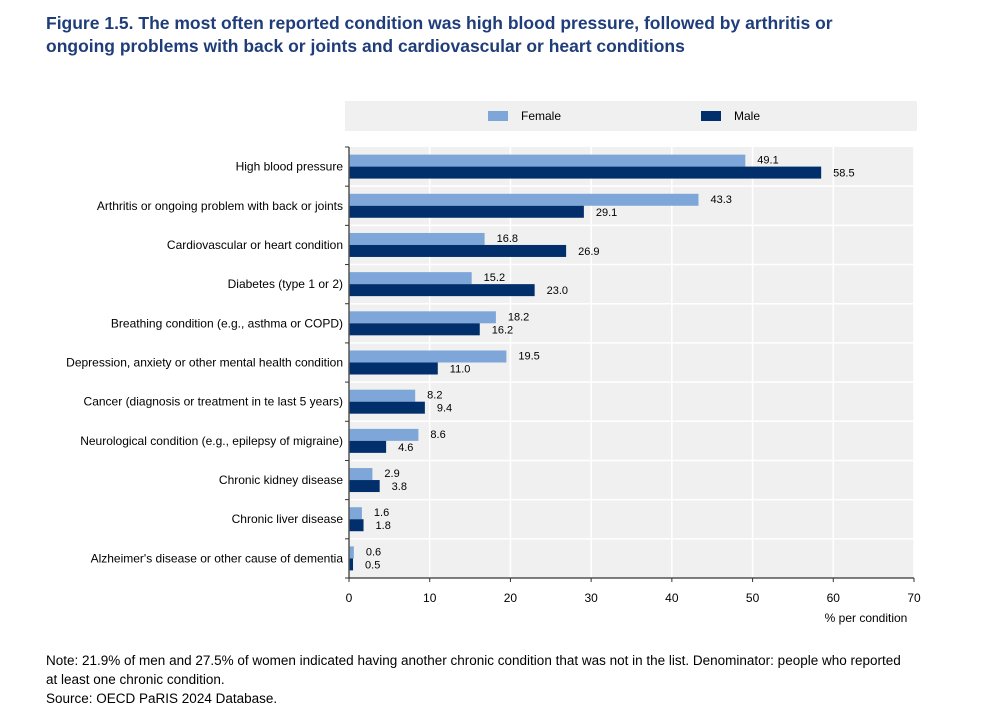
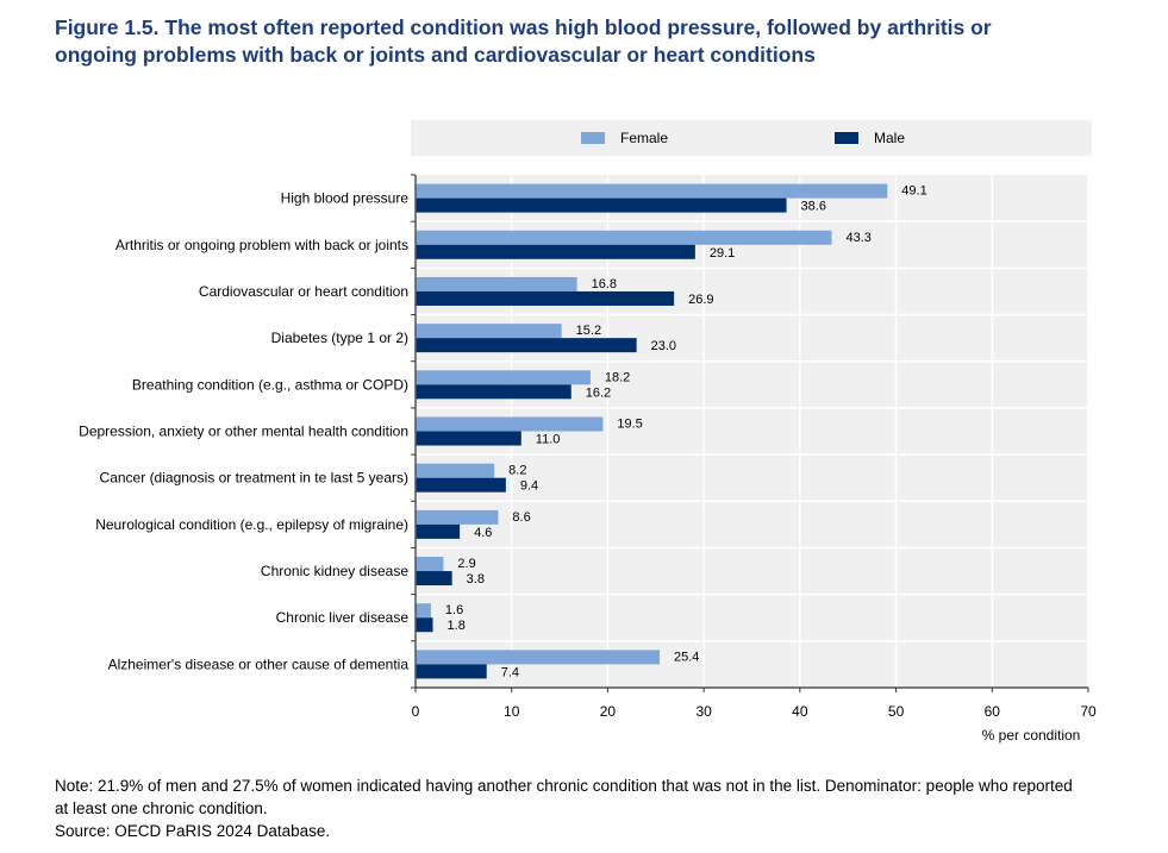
Male/High blood pressure: 58.5 -> 38.6
Female/Alzheimer's disease or other cause of dementia: 0.6 -> 25.4
Male/Alzheimer's disease or other cause of dementia: 0.5 -> 7.4
